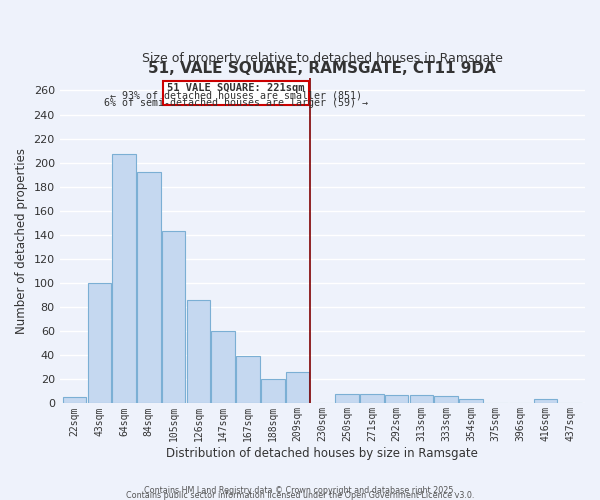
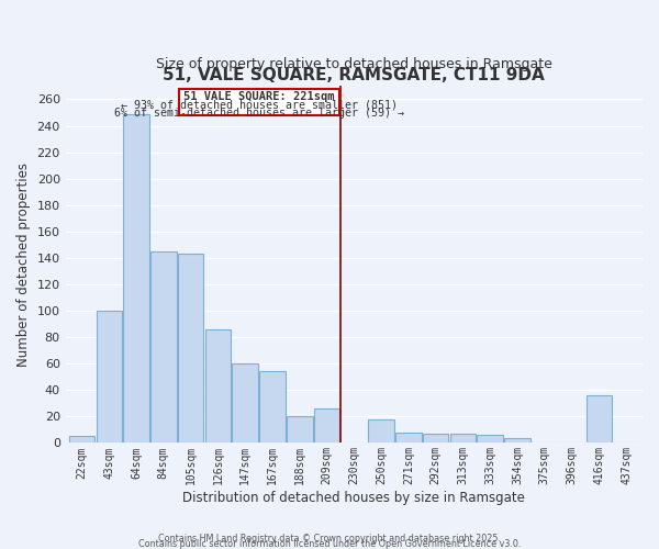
64sqm: 207 -> 249
84sqm: 192 -> 145
167sqm: 39 -> 54
250sqm: 8 -> 18
416sqm: 4 -> 36
